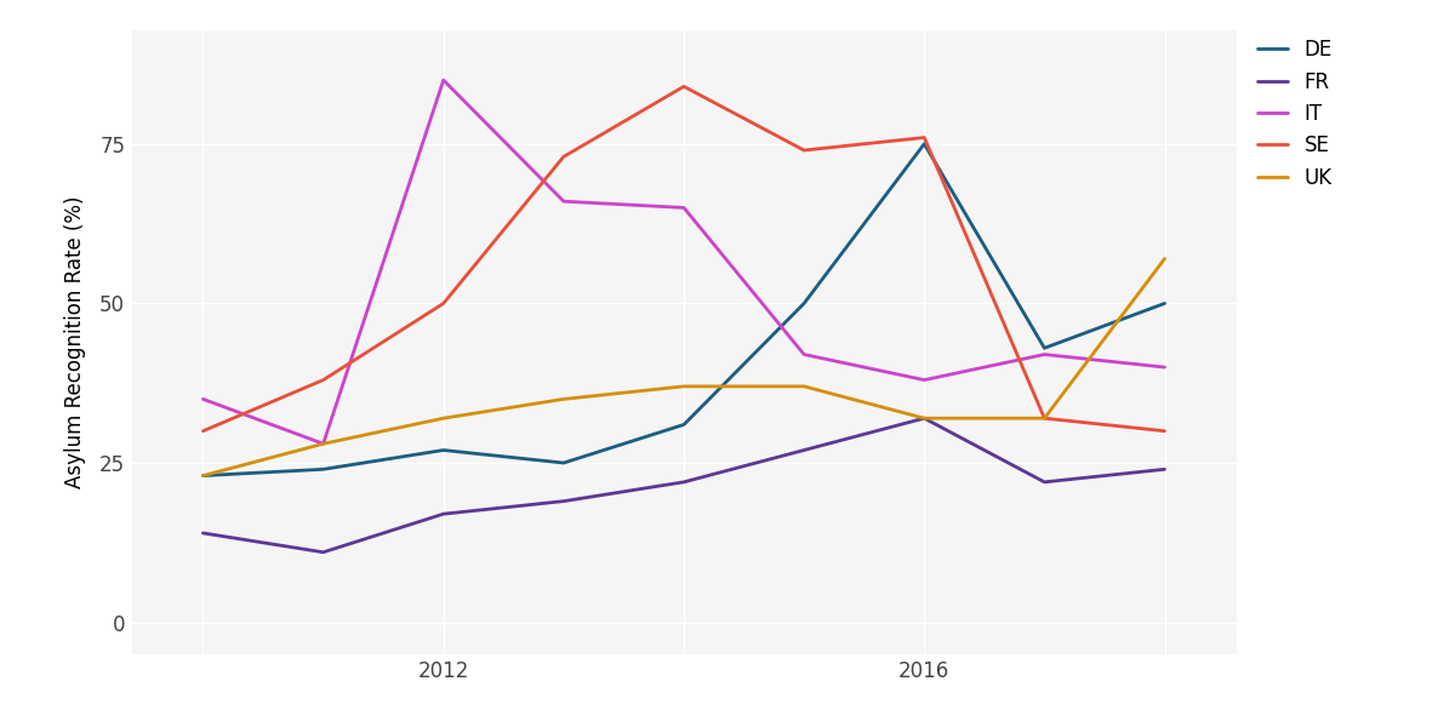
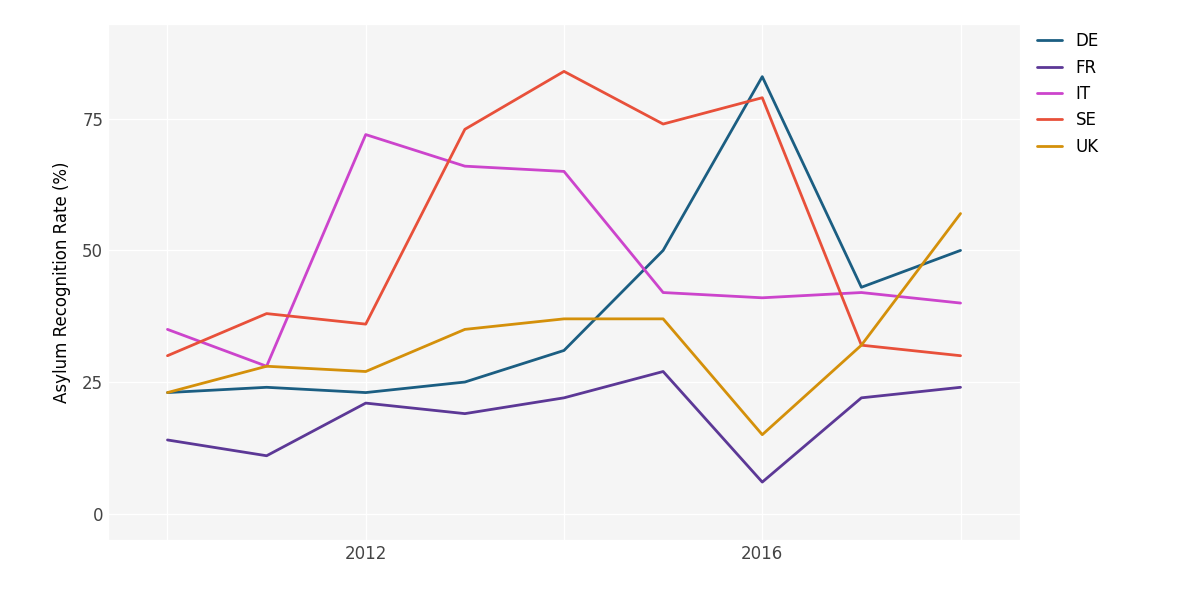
DE/2012: 27 -> 23
FR/2012: 17 -> 21
IT/2012: 85 -> 72
SE/2012: 50 -> 36
UK/2012: 32 -> 27
DE/2016: 75 -> 83
FR/2016: 32 -> 6
IT/2016: 38 -> 41
SE/2016: 76 -> 79
UK/2016: 32 -> 15
